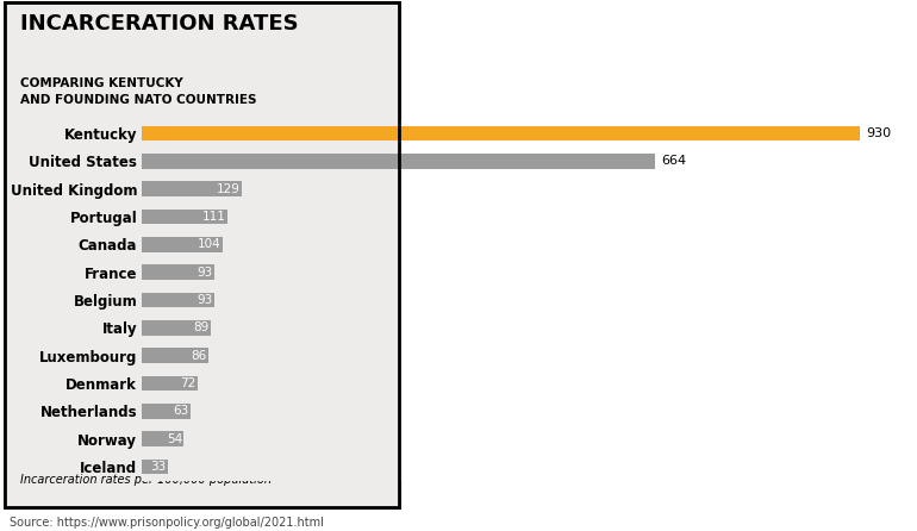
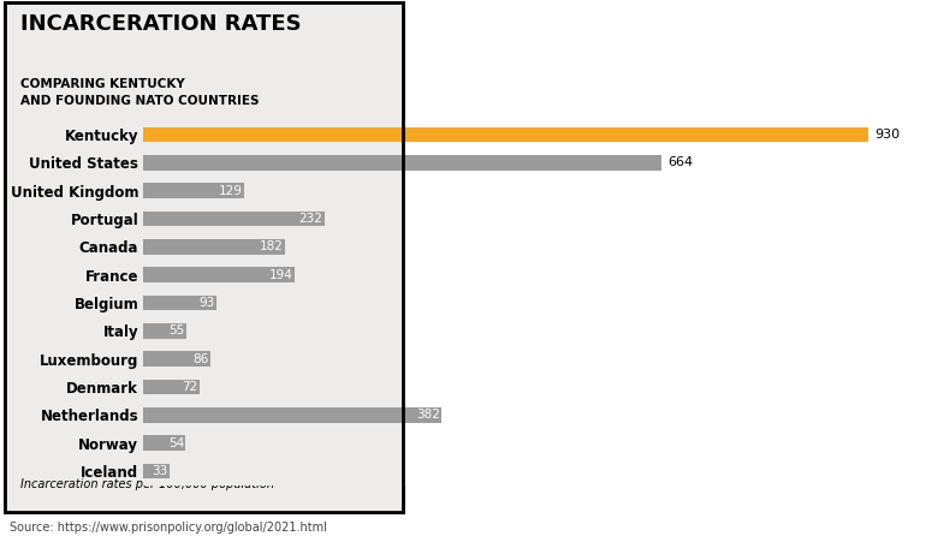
Portugal: 111 -> 232
Canada: 104 -> 182
France: 93 -> 194
Italy: 89 -> 55
Netherlands: 63 -> 382
